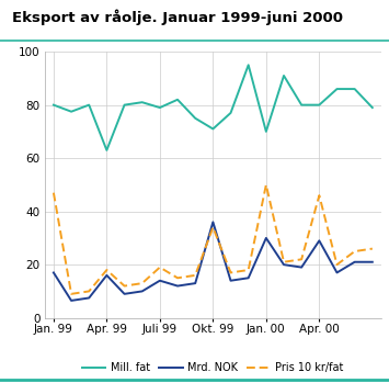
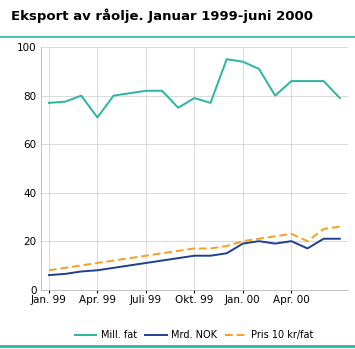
Mill. fat/Jan. 99: 80.0 -> 77.0
Mrd. NOK/Jan. 99: 17.0 -> 6.0
Pris 10 kr/fat/Jan. 99: 47 -> 8
Mill. fat/Apr. 99: 63.0 -> 71.0
Mrd. NOK/Apr. 99: 16.0 -> 8.0
Pris 10 kr/fat/Apr. 99: 18 -> 11
Mill. fat/Juli 99: 79.0 -> 82.0
Mrd. NOK/Juli 99: 14.0 -> 11.0
Pris 10 kr/fat/Juli 99: 19 -> 14
Mill. fat/Okt. 99: 71.0 -> 79.0
Mrd. NOK/Okt. 99: 36.0 -> 14.0
Pris 10 kr/fat/Okt. 99: 34 -> 17
Mill. fat/Jan. 00: 70.0 -> 94.0
Mrd. NOK/Jan. 00: 30.0 -> 19.0
Pris 10 kr/fat/Jan. 00: 50 -> 20
Mill. fat/Apr. 00: 80.0 -> 86.0
Mrd. NOK/Apr. 00: 29.0 -> 20.0
Pris 10 kr/fat/Apr. 00: 46 -> 23
